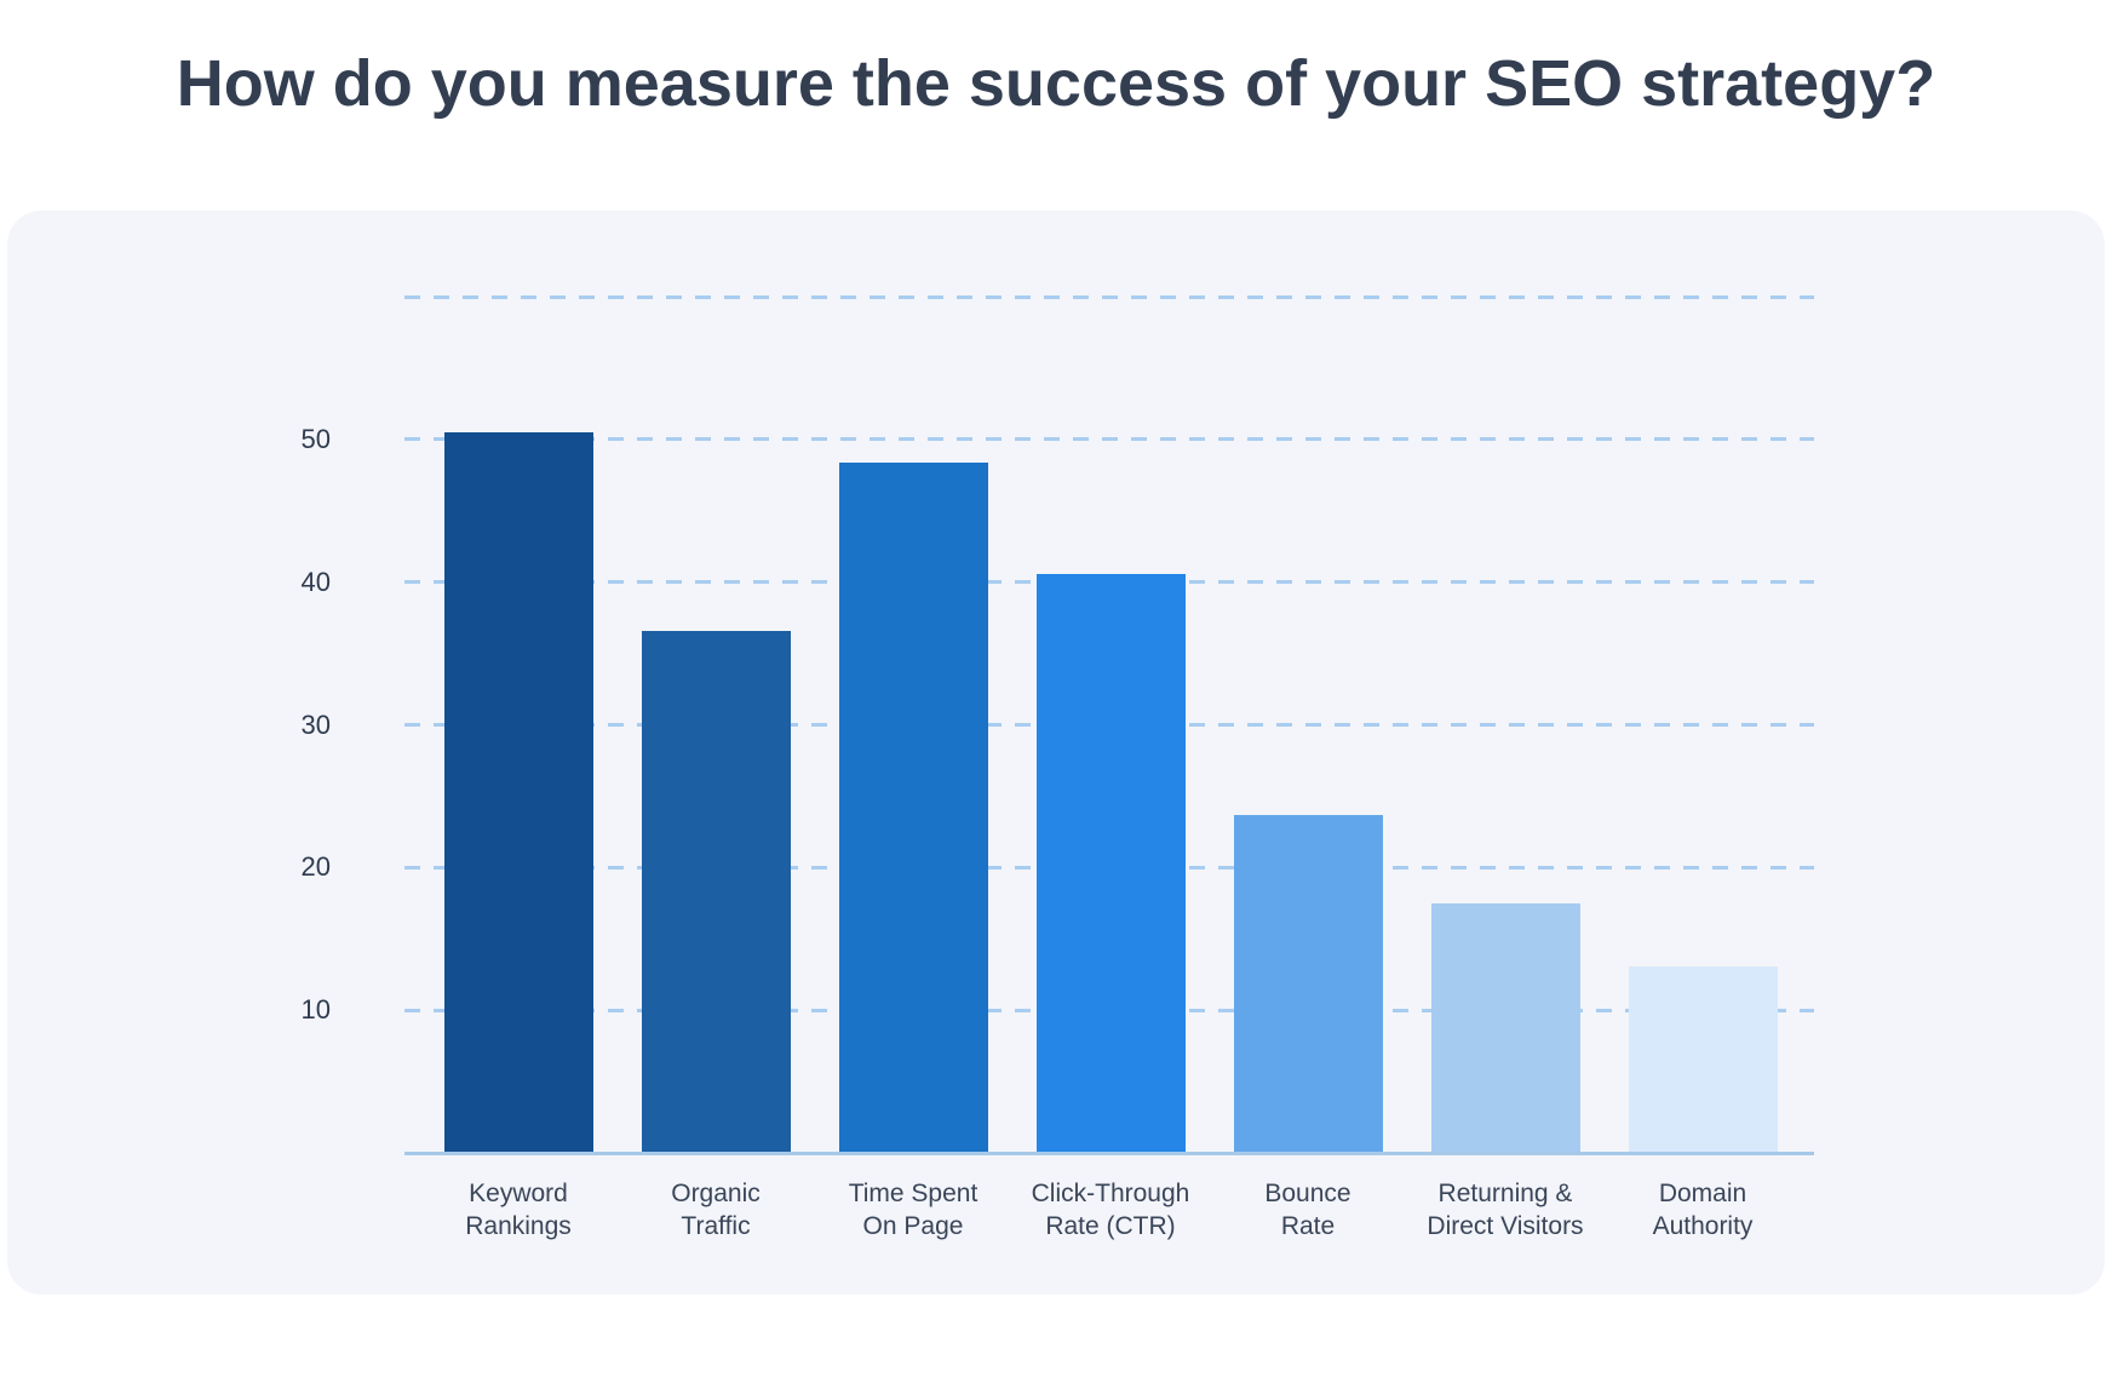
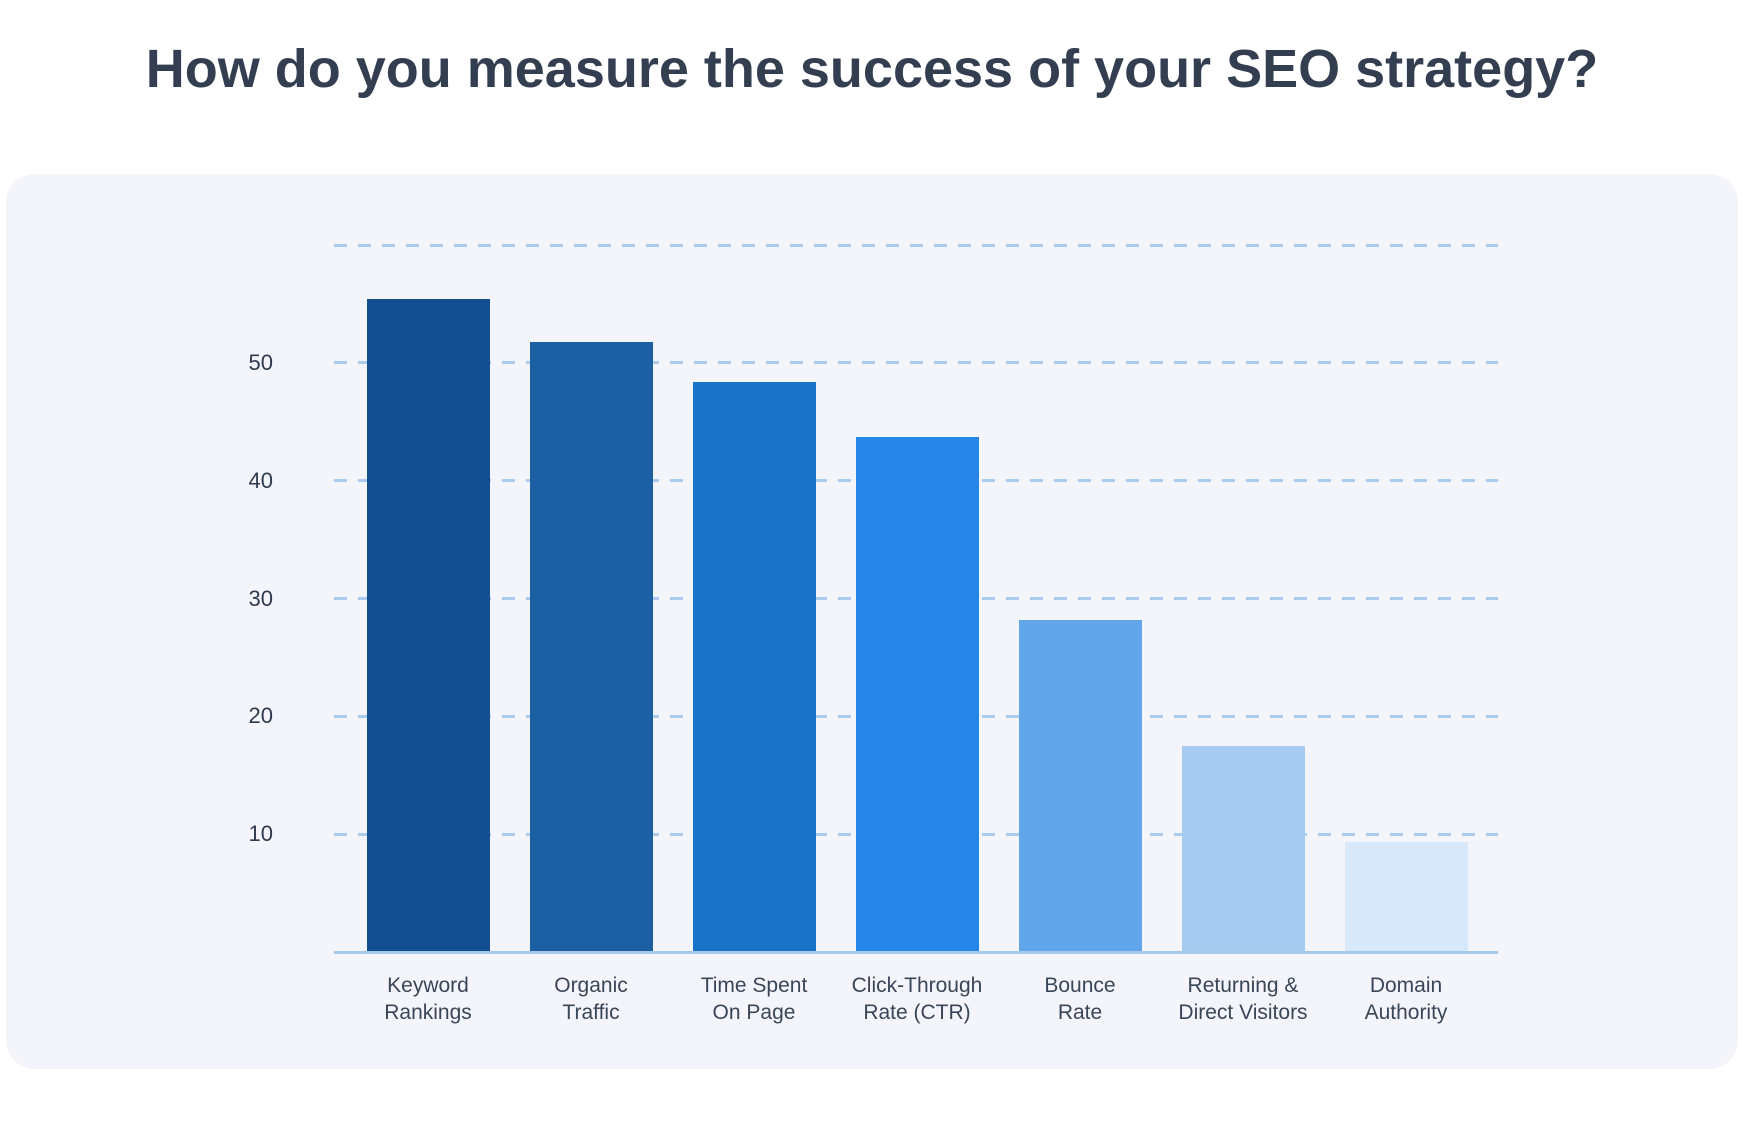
Keyword Rankings: 50.5 -> 55.4
Organic Traffic: 36.6 -> 51.8
Click-Through Rate (CTR): 40.6 -> 43.7
Bounce Rate: 23.7 -> 28.2
Domain Authority: 13.1 -> 9.3
